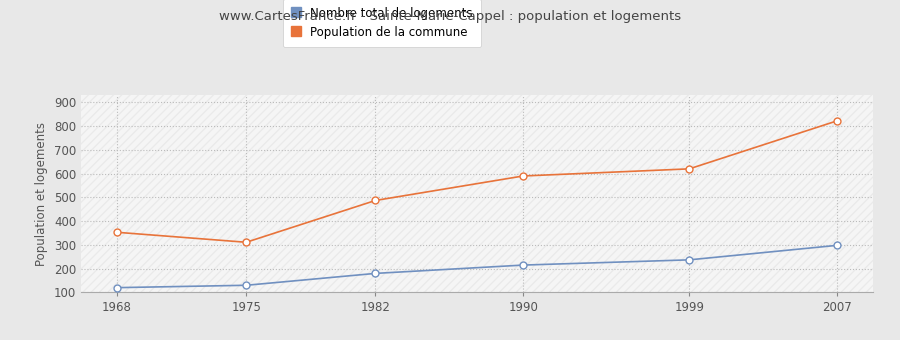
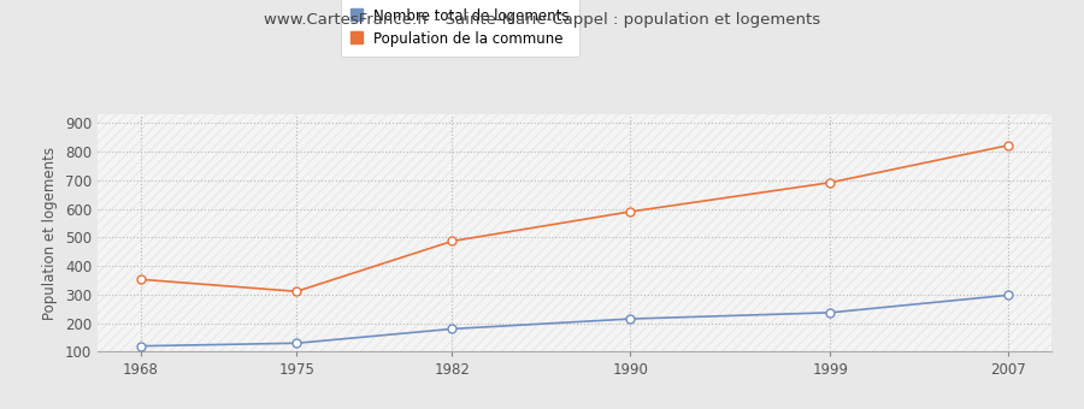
Population de la commune/1999: 620 -> 692
